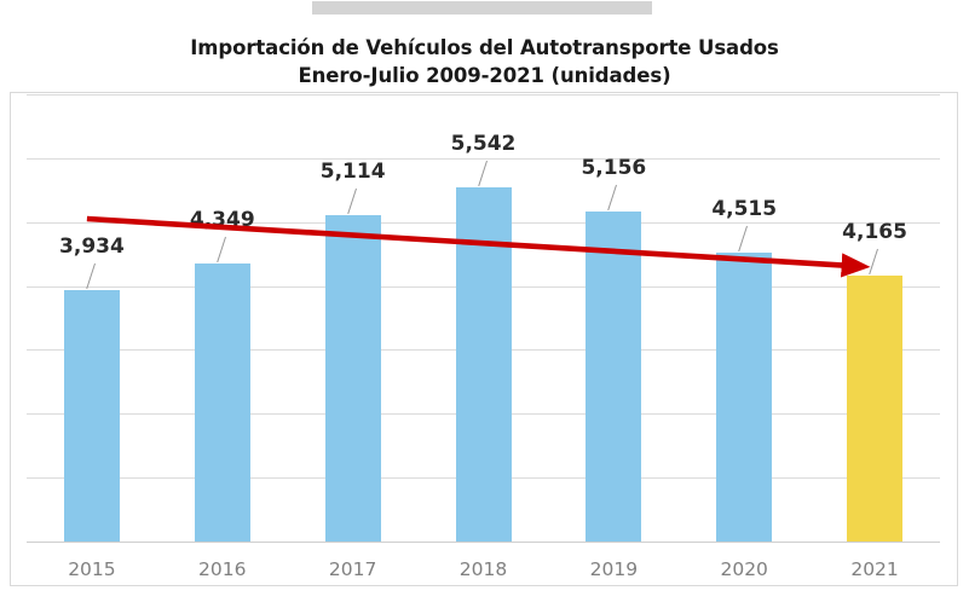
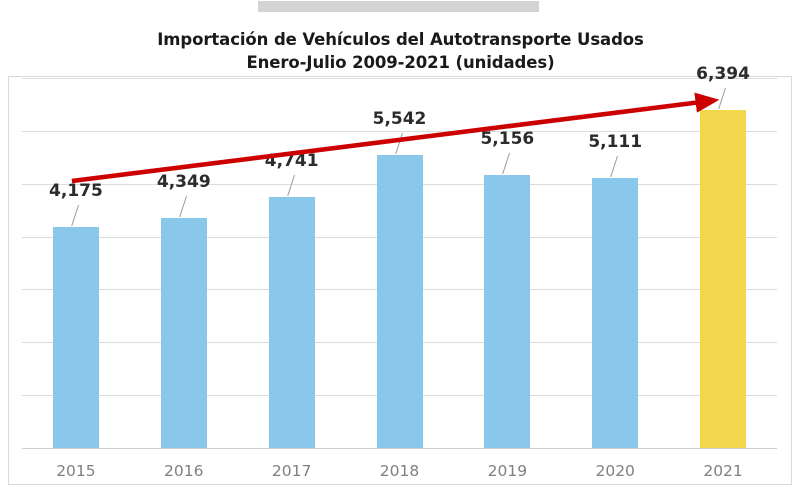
2015: 3,934 -> 4,175
2017: 5,114 -> 4,741
2020: 4,515 -> 5,111
2021: 4,165 -> 6,394
